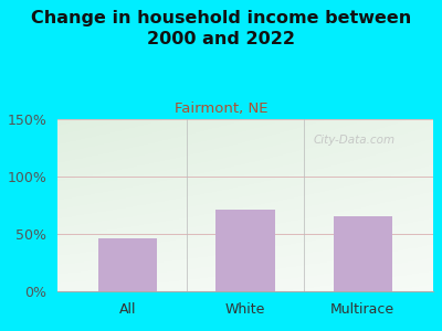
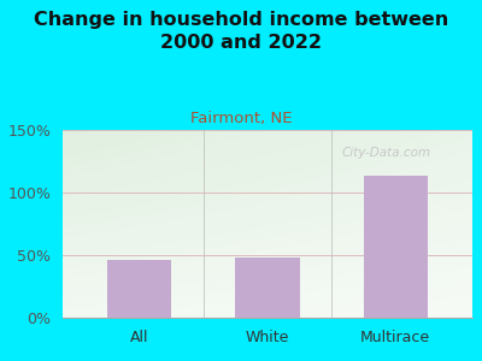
White: 71% -> 48%
Multirace: 65% -> 113%
